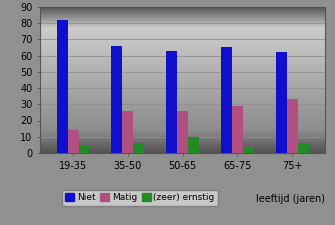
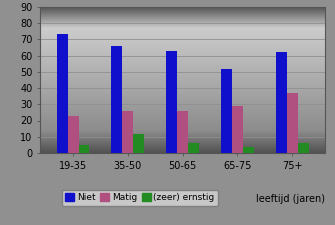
Niet/19-35: 82 -> 73
Matig/19-35: 14 -> 23
(zeer) ernstig/35-50: 6 -> 12
(zeer) ernstig/50-65: 10 -> 6
Niet/65-75: 65 -> 52
Matig/75+: 33 -> 37
